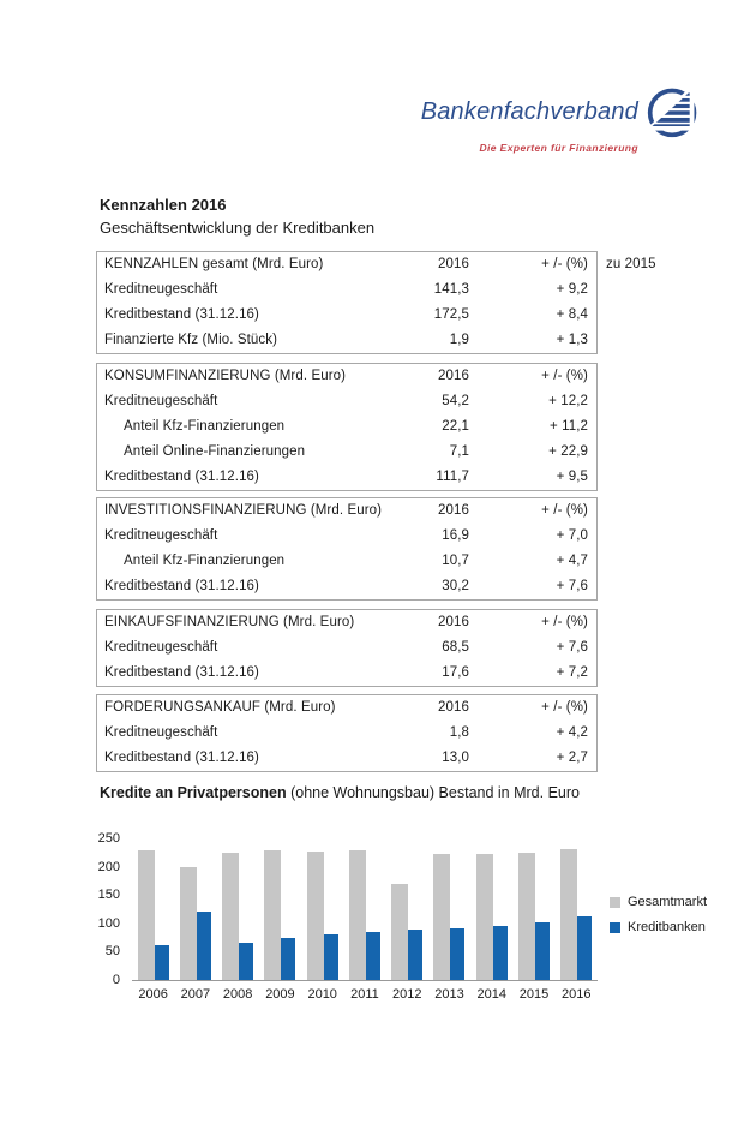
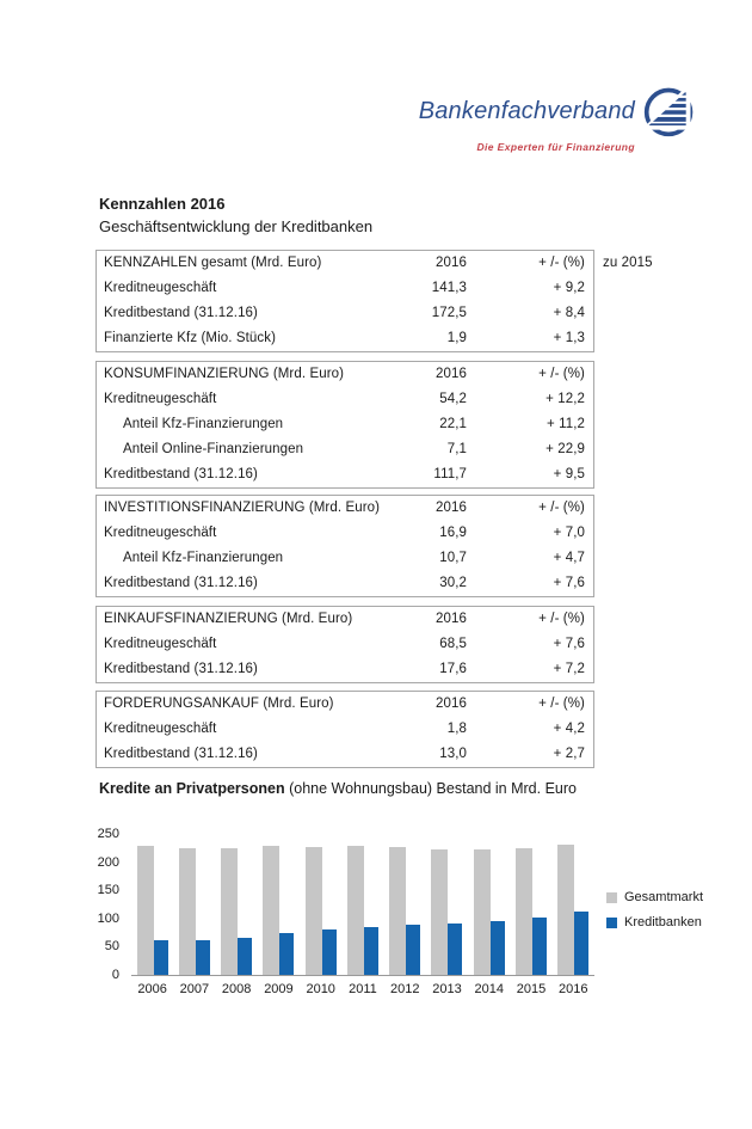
Gesamtmarkt/2007: 200 -> 220
Kreditbanken/2007: 120 -> 60
Gesamtmarkt/2012: 170 -> 230
